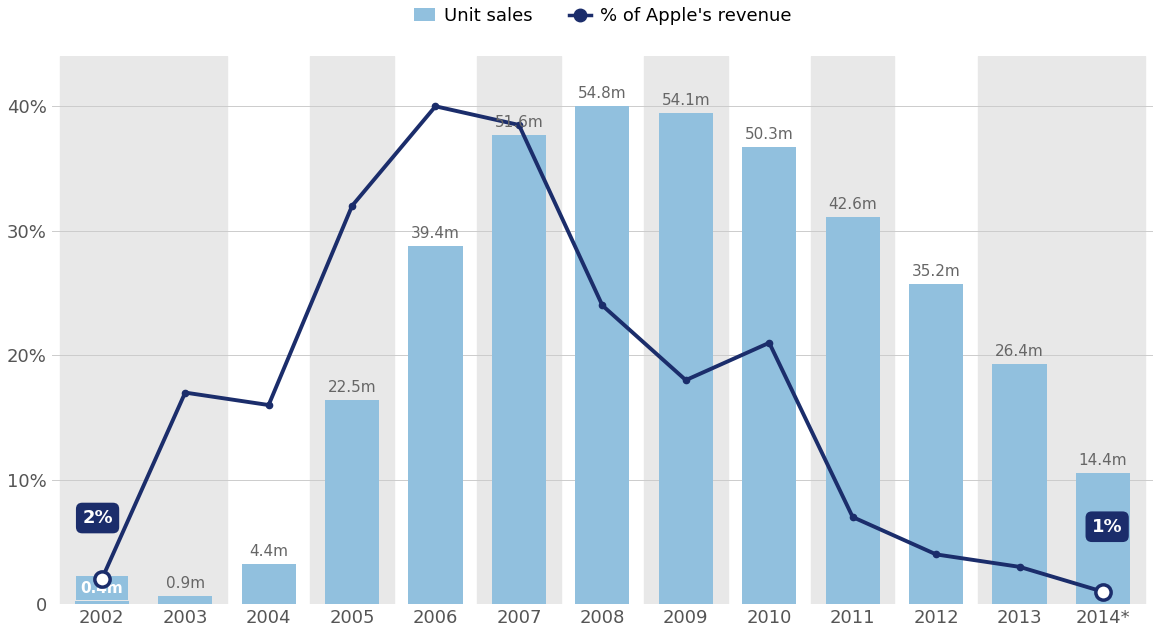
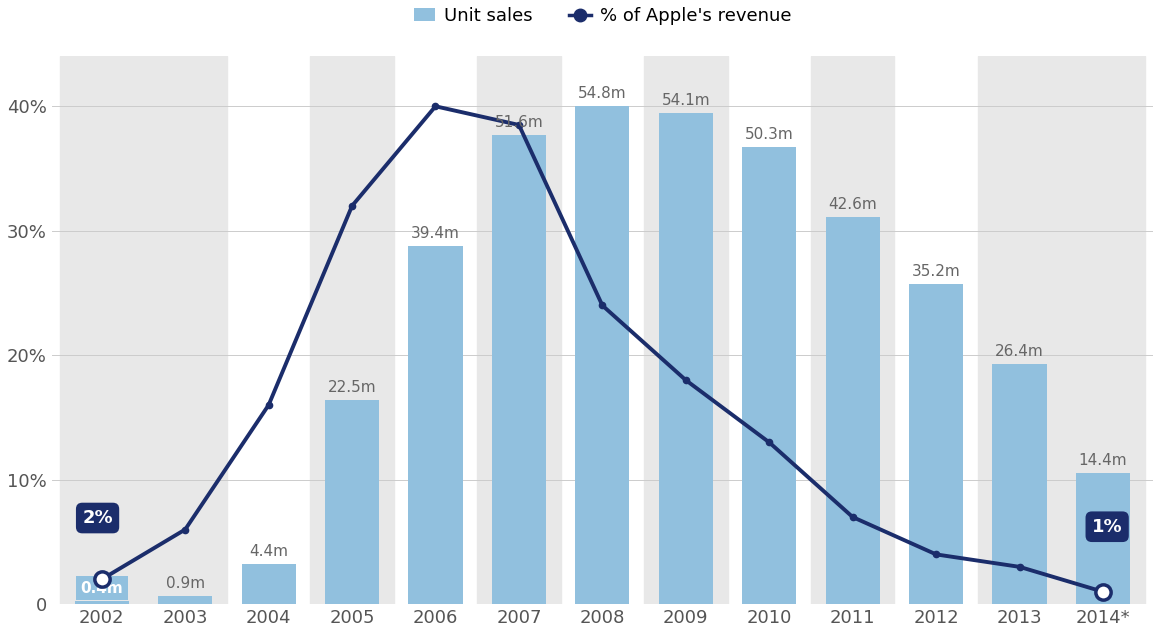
% of Apple's revenue/2003: 17.0% -> 6.0%
% of Apple's revenue/2010: 21.0% -> 13.0%
